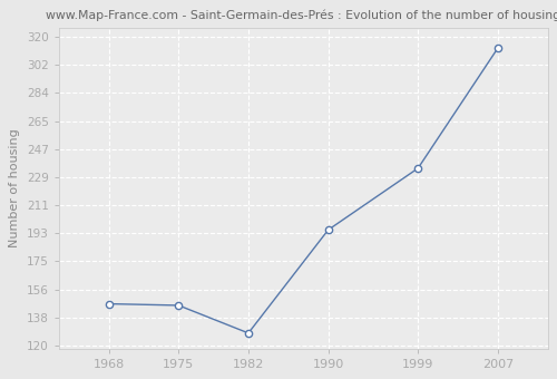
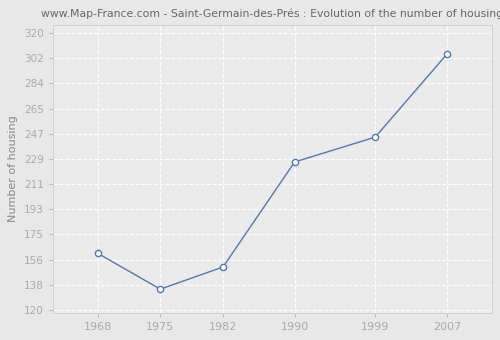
1968: 147 -> 161
1975: 146 -> 135
1982: 128 -> 151
1990: 195 -> 227
1999: 235 -> 245
2007: 313 -> 305
